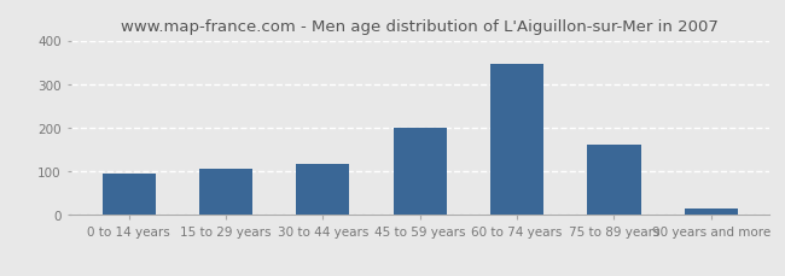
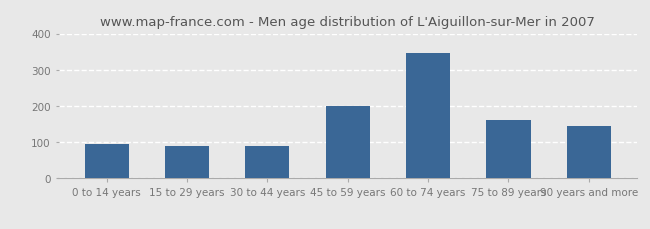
15 to 29 years: 107 -> 90
30 to 44 years: 118 -> 90
90 years and more: 15 -> 145
